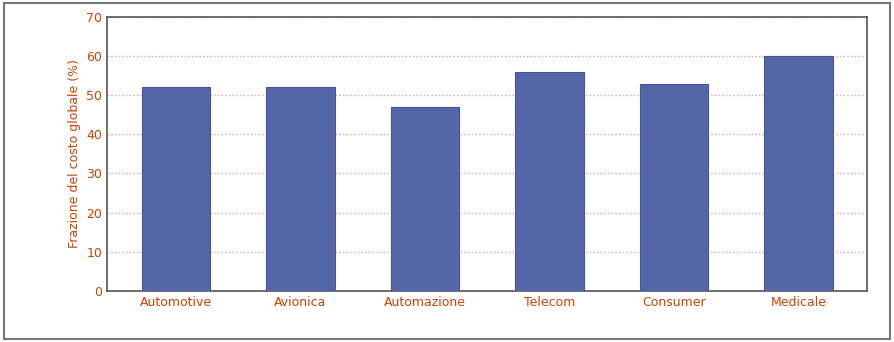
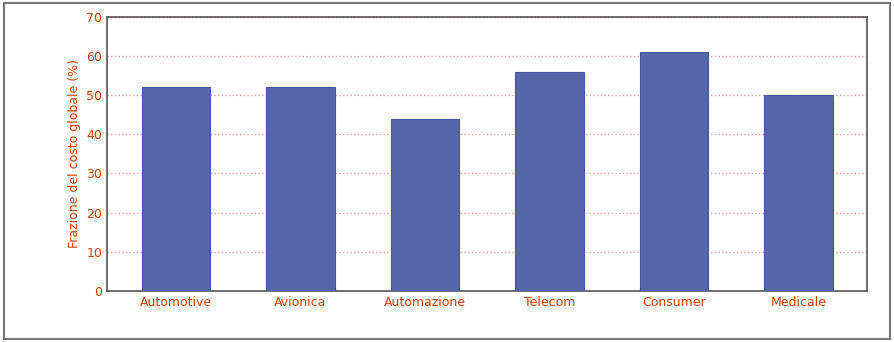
Automazione: 47 -> 44
Consumer: 53 -> 61
Medicale: 60 -> 50
